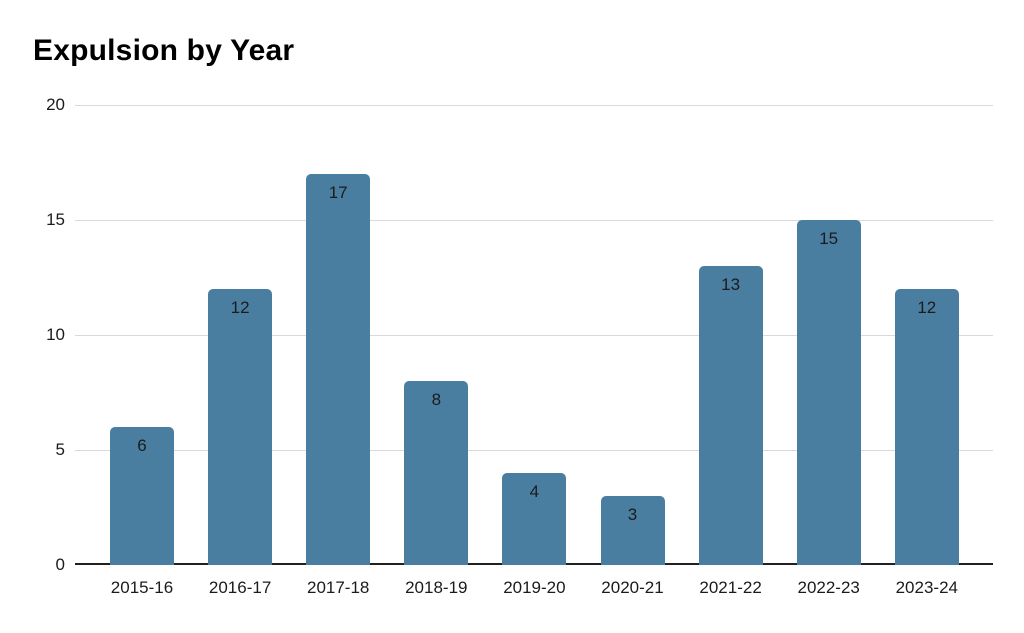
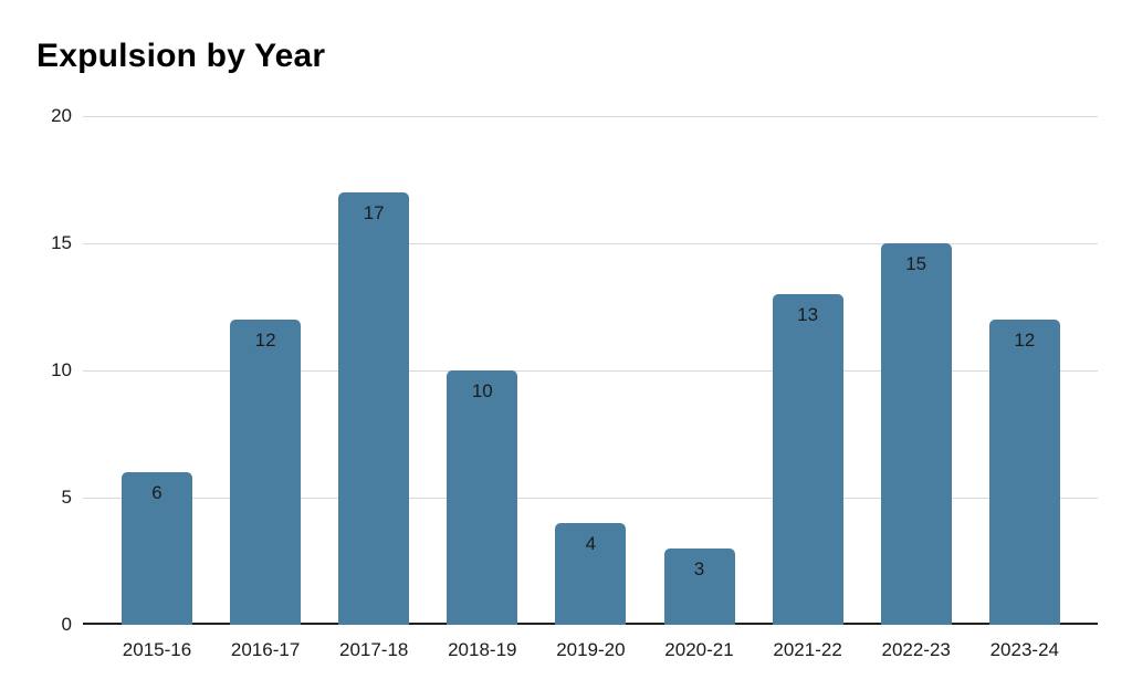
2018-19: 8 -> 10
